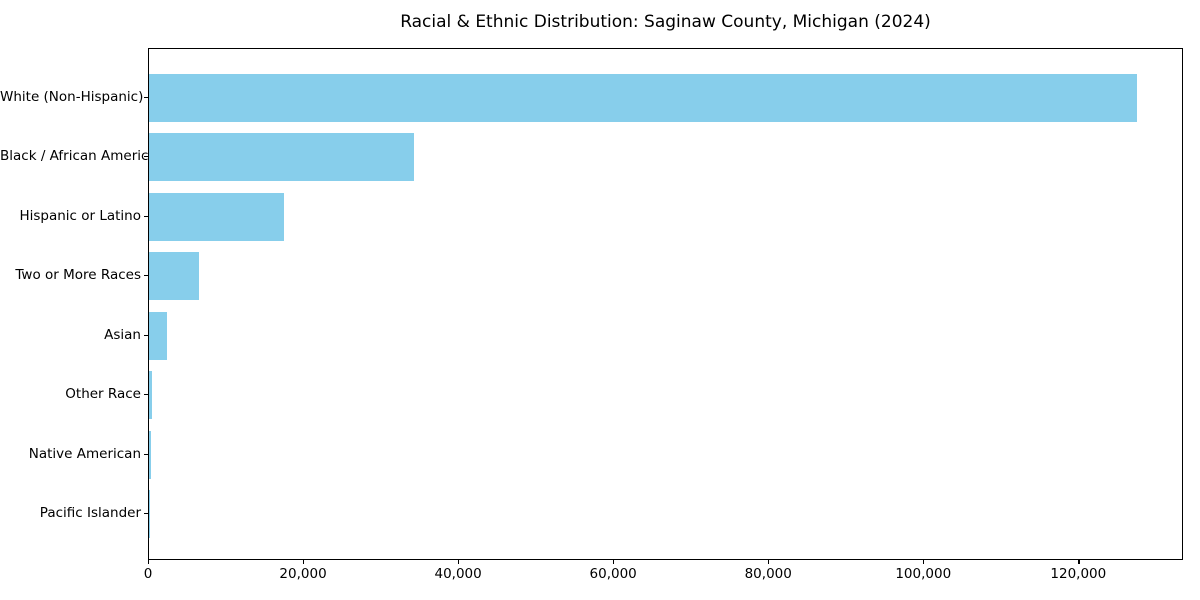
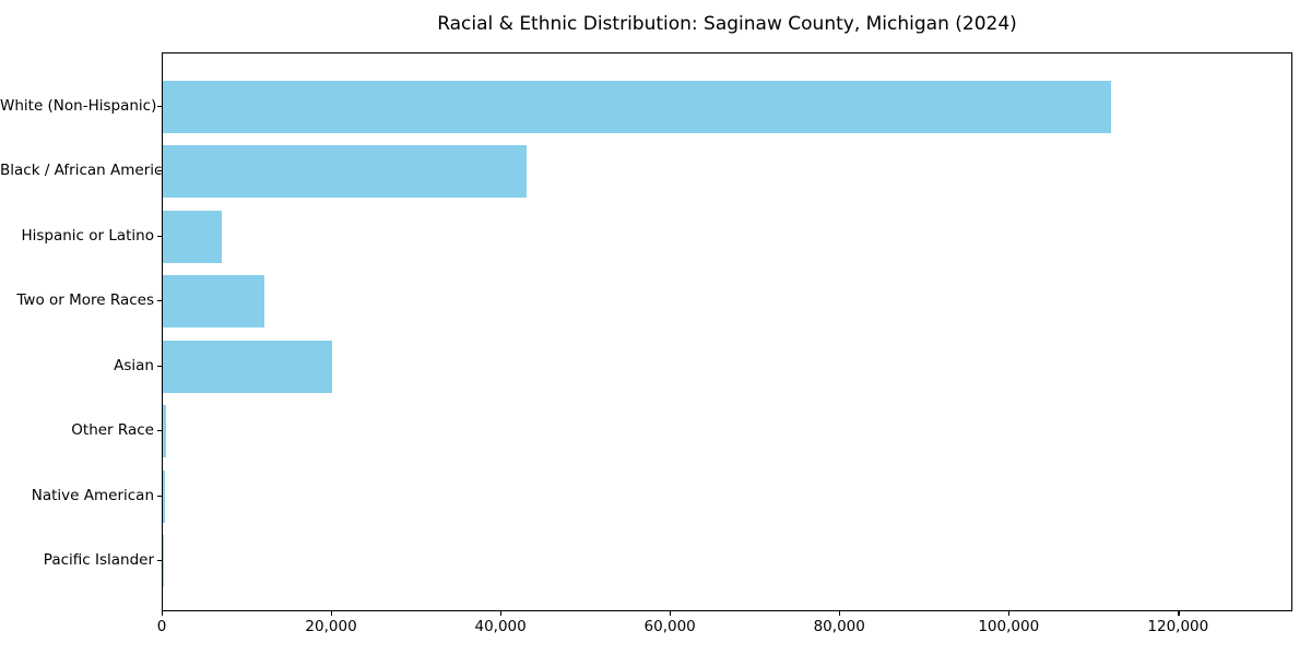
White (Non-Hispanic): 127000 -> 112000
Black / African American: 34000 -> 43000
Hispanic or Latino: 17000 -> 7000
Two or More Races: 6000 -> 12000
Asian: 2000 -> 20000
